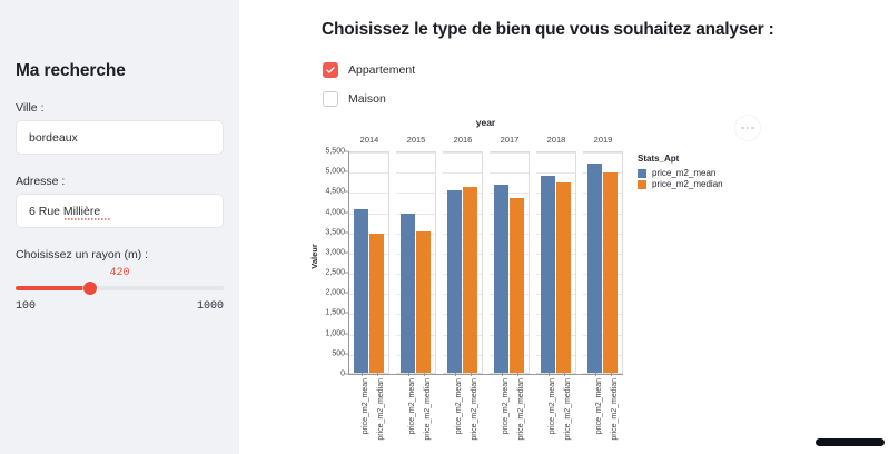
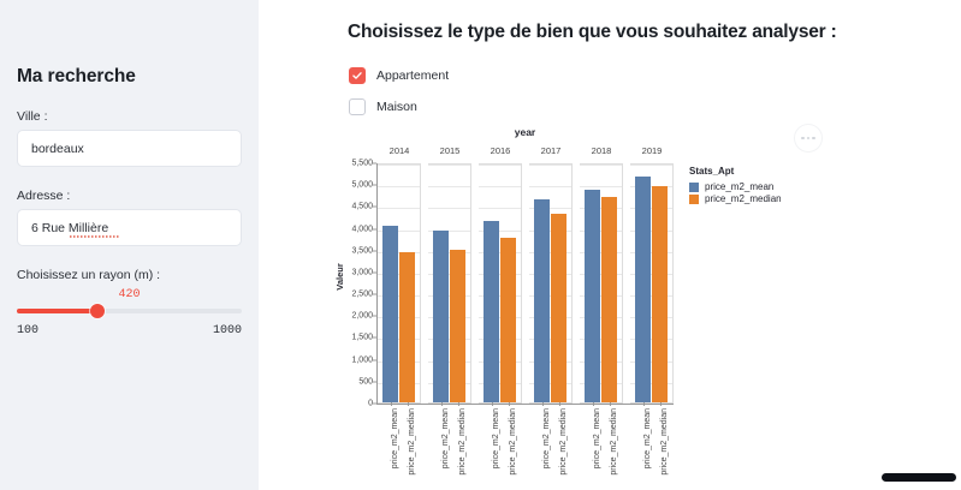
price_m2_mean/2016: 4500 -> 4200
price_m2_median/2016: 4600 -> 3800
